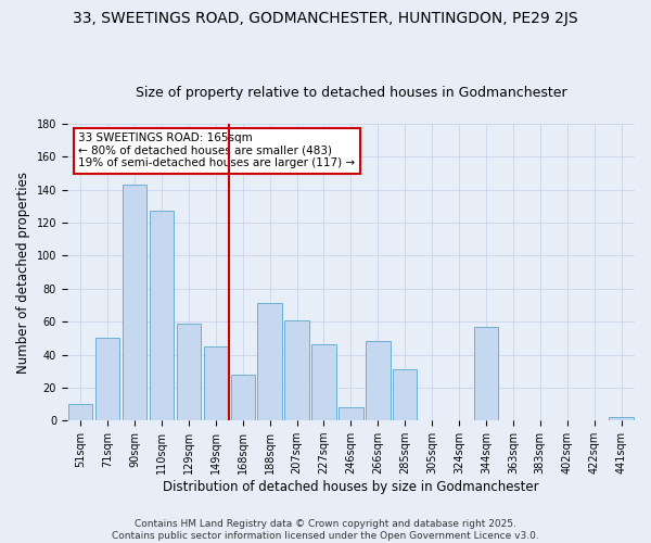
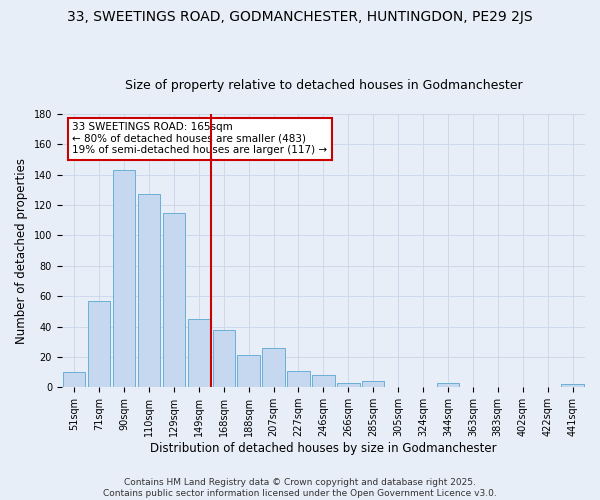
71sqm: 50 -> 57
129sqm: 59 -> 115
168sqm: 28 -> 38
188sqm: 71 -> 21
207sqm: 61 -> 26
227sqm: 46 -> 11
266sqm: 48 -> 3
285sqm: 31 -> 4
344sqm: 57 -> 3
